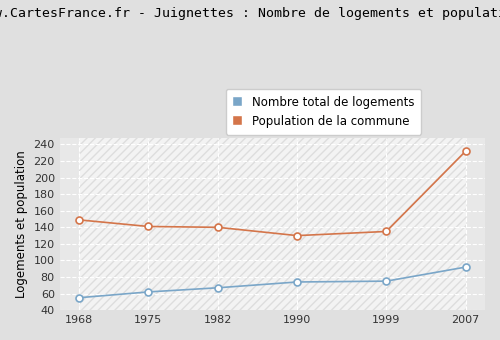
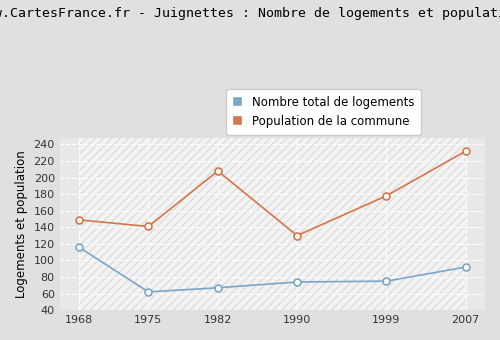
Nombre total de logements/1968: 55 -> 116
Population de la commune/1982: 140 -> 208
Population de la commune/1999: 135 -> 178
